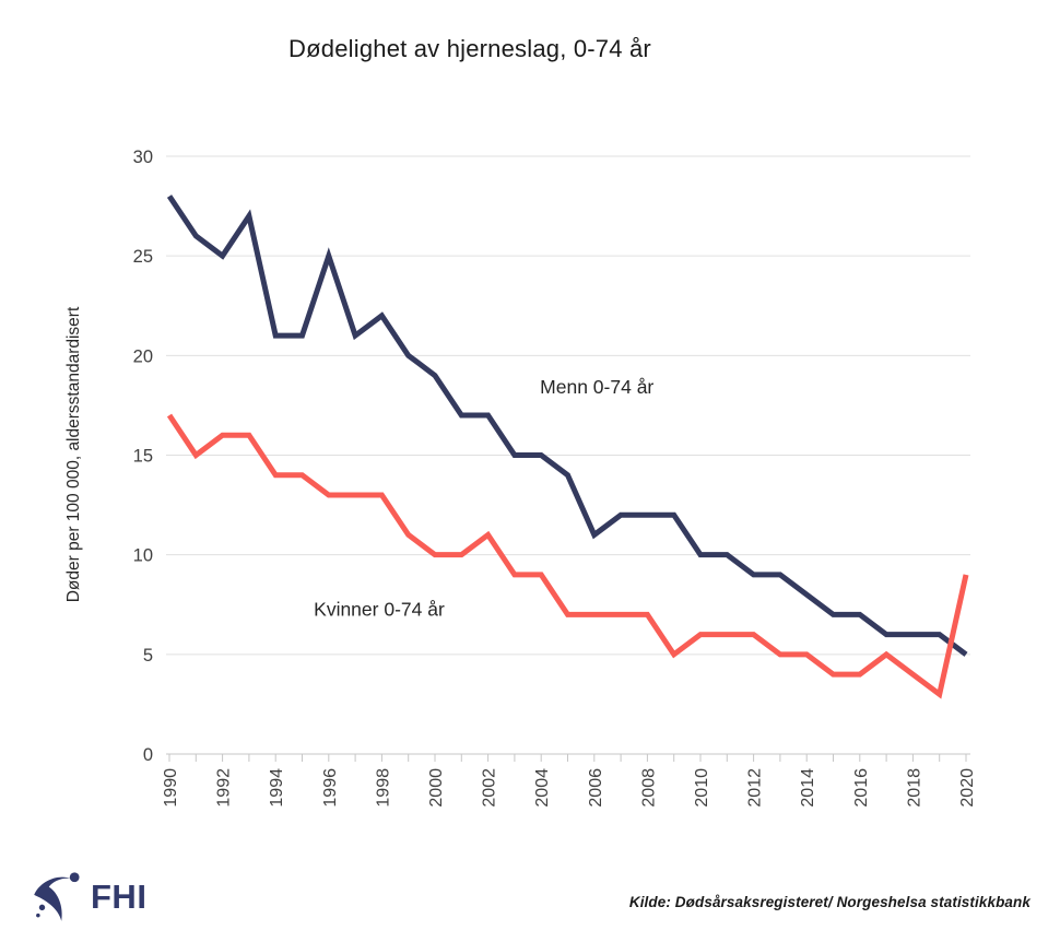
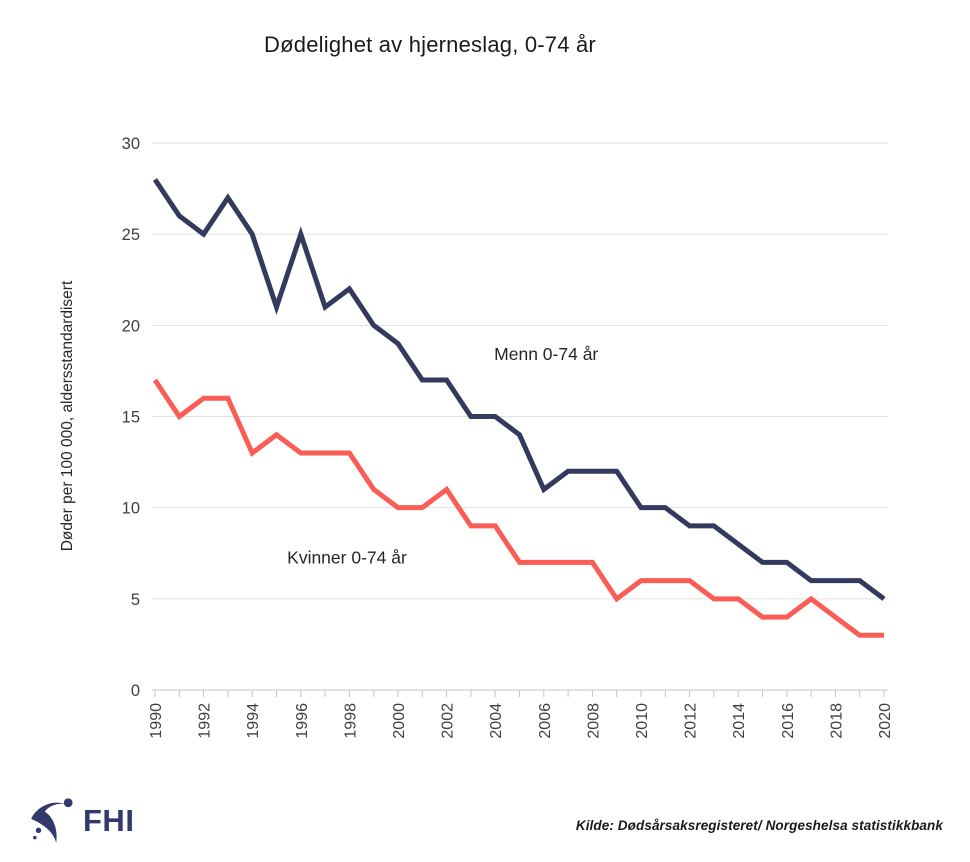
Menn 0-74 år/1994: 21 -> 25
Kvinner 0-74 år/1994: 14 -> 13
Kvinner 0-74 år/2020: 9 -> 3
